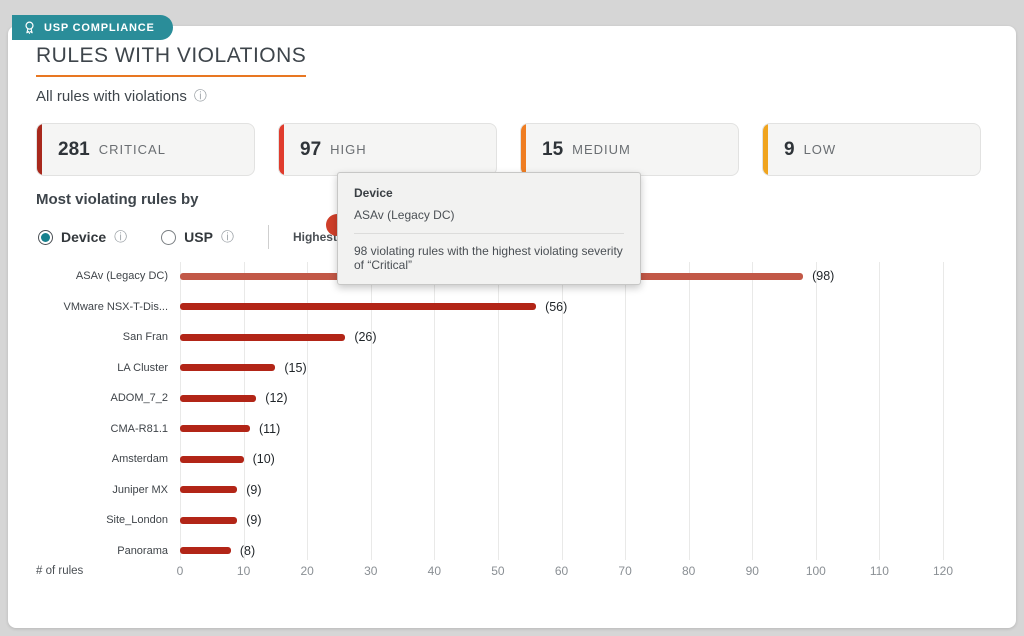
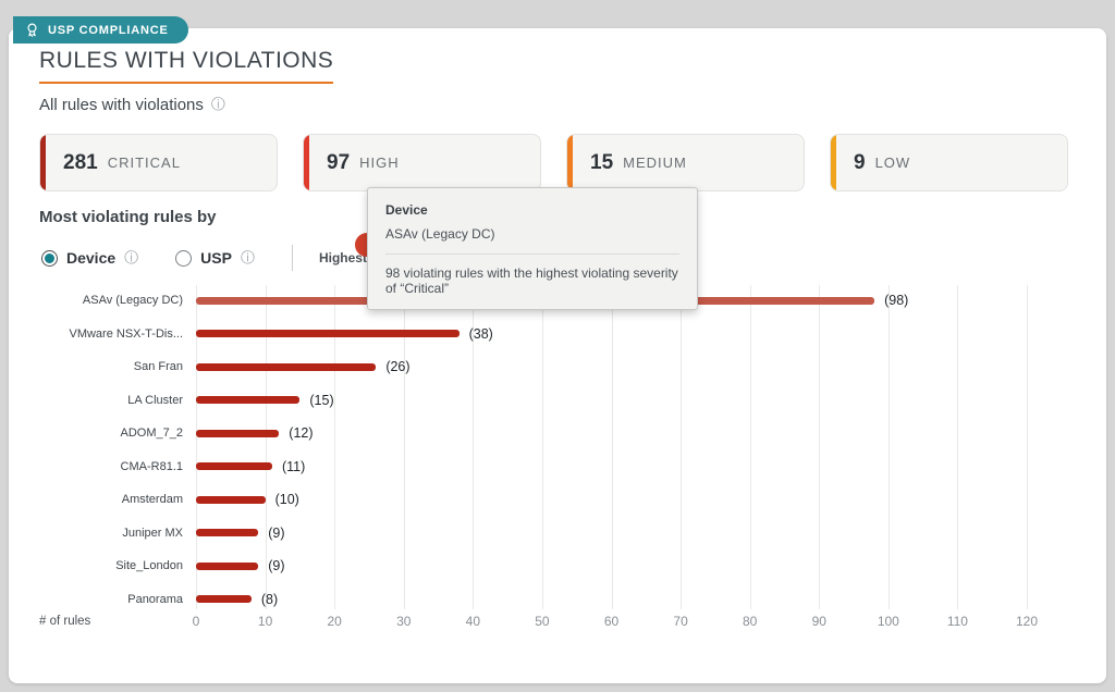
VMware NSX-T-Dis...: 56 -> 38
